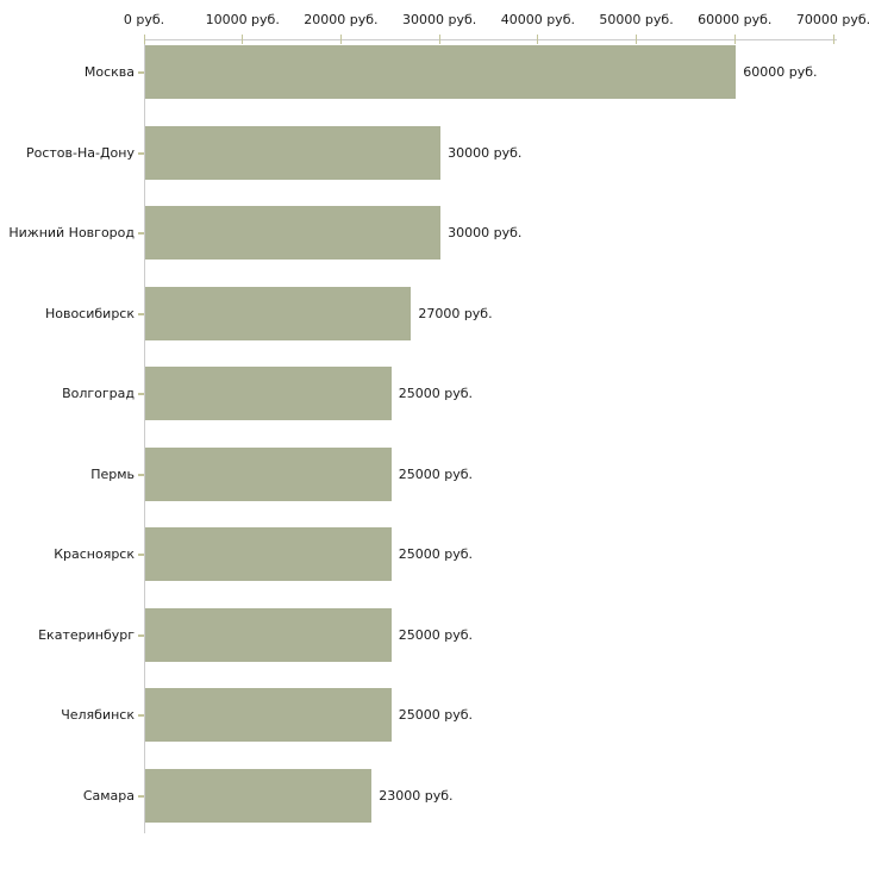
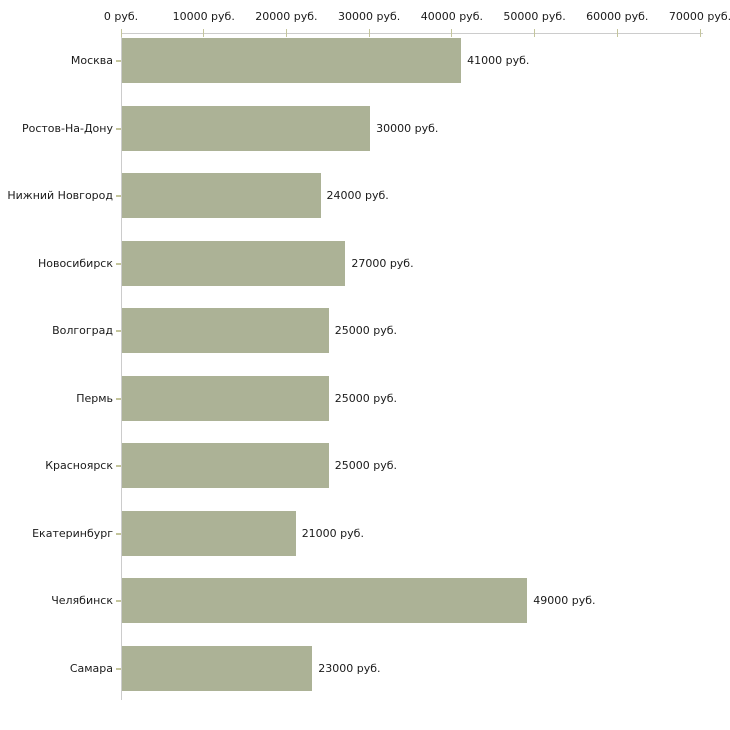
Москва: 60000 -> 41000
Нижний Новгород: 30000 -> 24000
Екатеринбург: 25000 -> 21000
Челябинск: 25000 -> 49000
